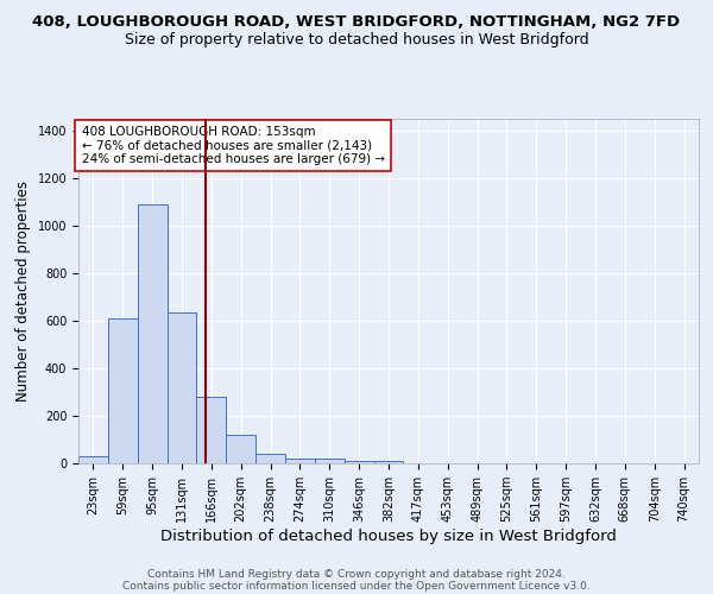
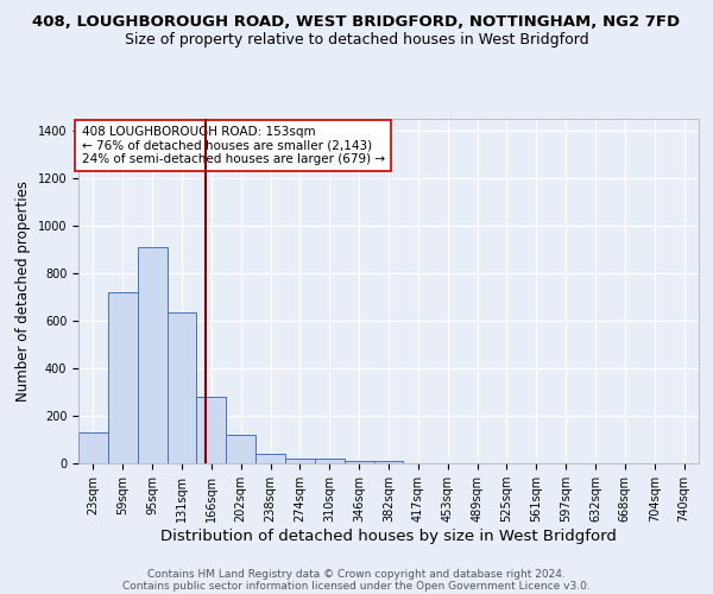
23sqm: 30 -> 130
59sqm: 610 -> 720
95sqm: 1090 -> 910
